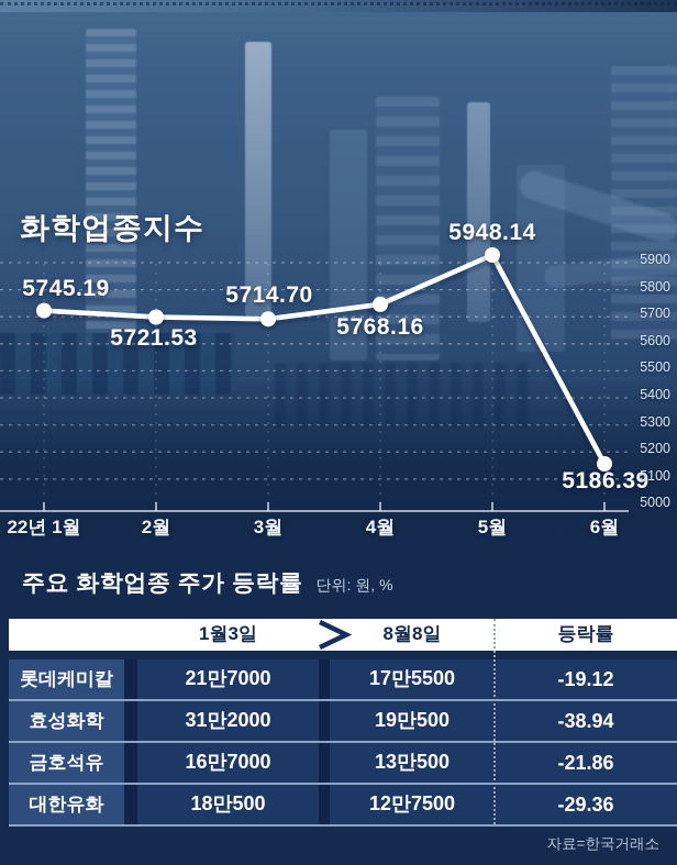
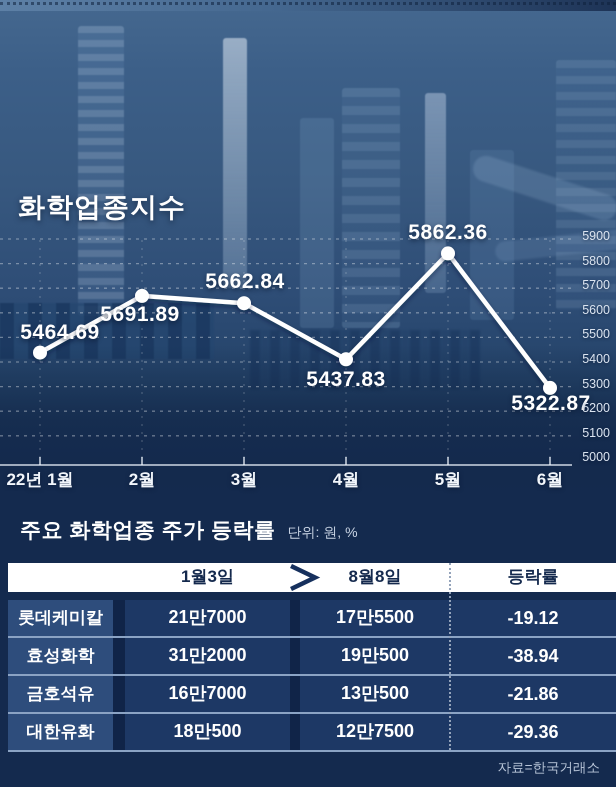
22년 1월: 5745.19 -> 5464.69
2월: 5721.53 -> 5691.89
3월: 5714.70 -> 5662.84
4월: 5768.16 -> 5437.83
5월: 5948.14 -> 5862.36
6월: 5186.39 -> 5322.87
